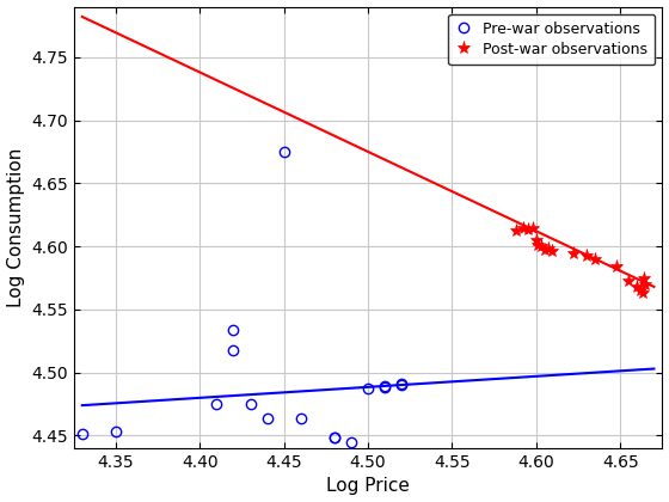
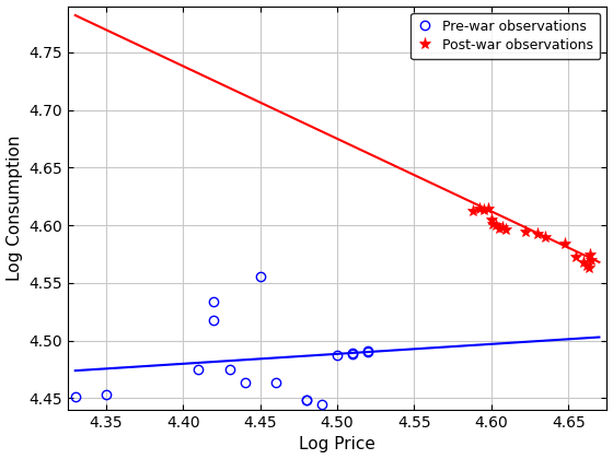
Pre-war observations/4.45: 4.675 -> 4.556
